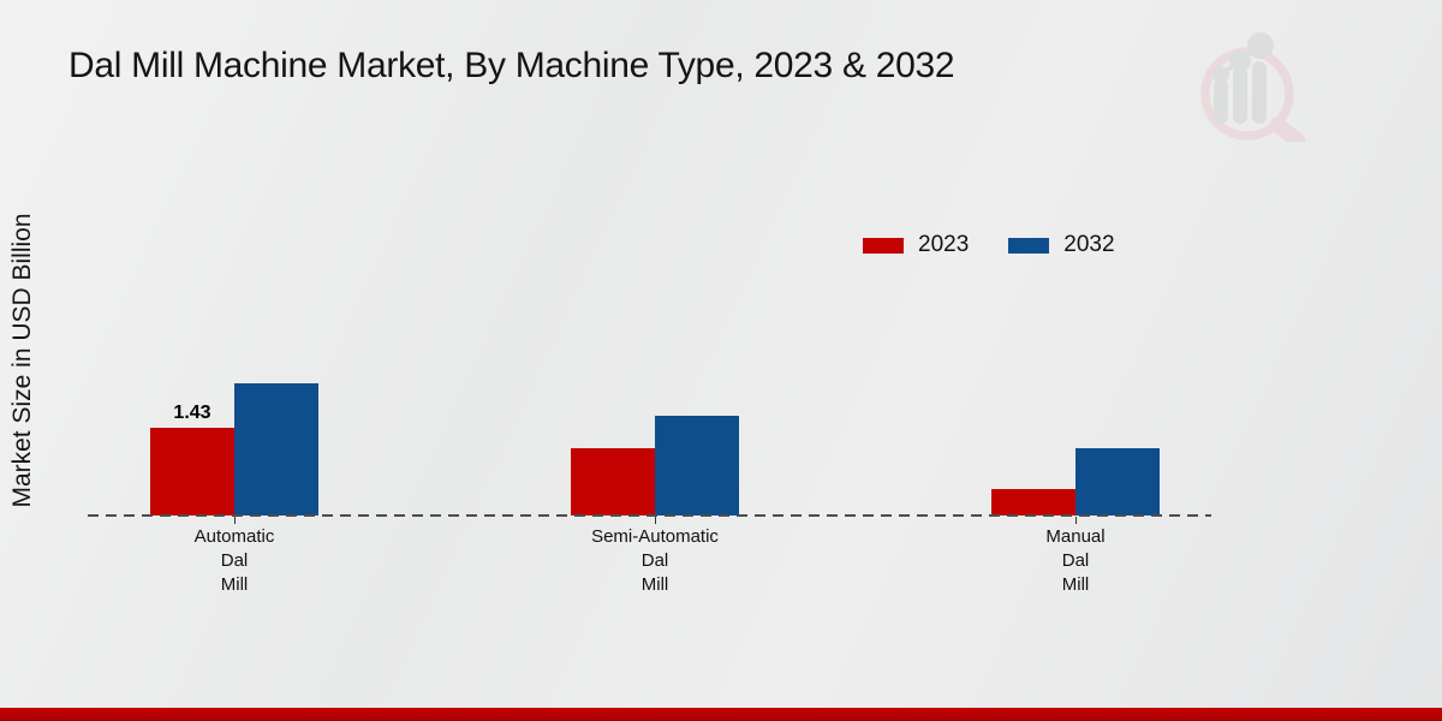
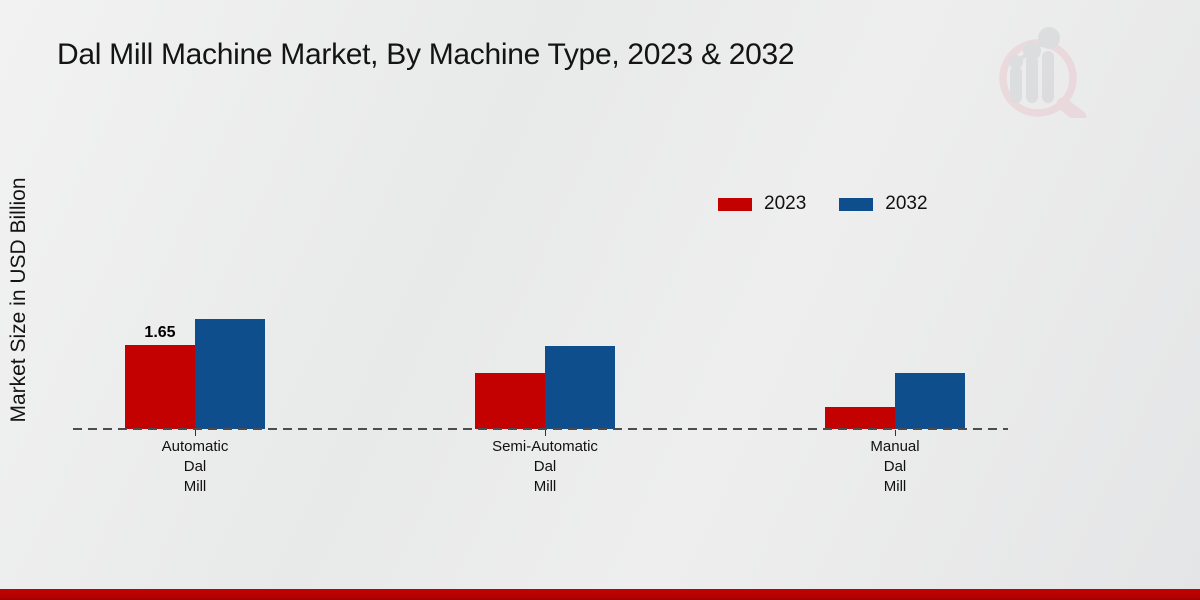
2023/Automatic Dal Mill: 1.43 -> 1.65
